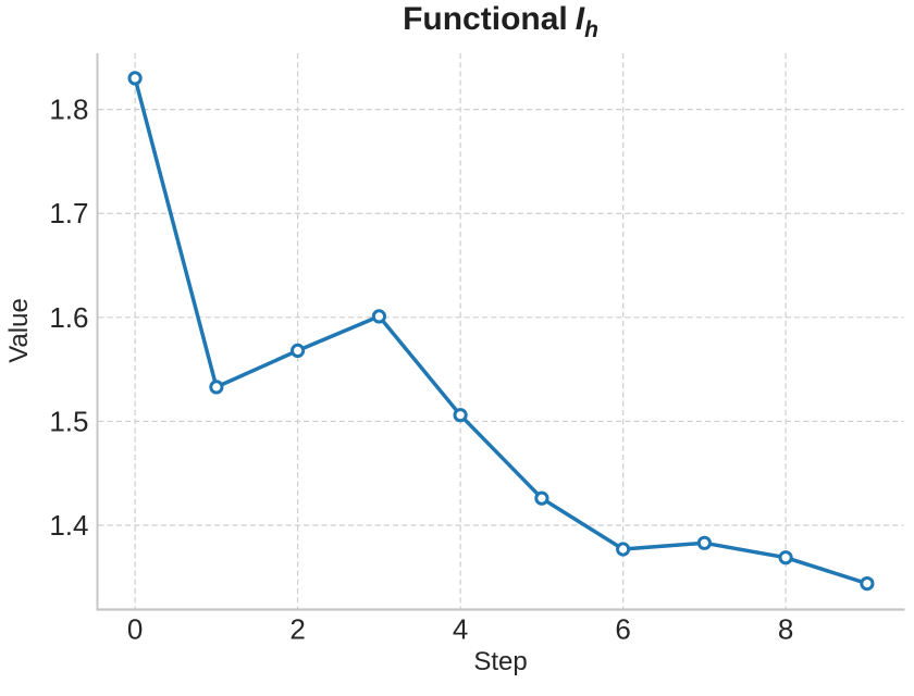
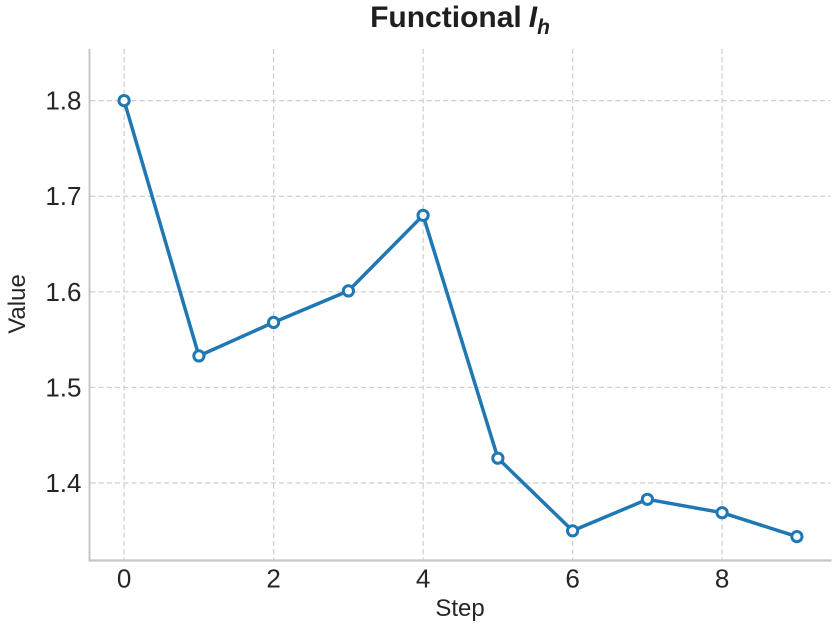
0: 1.83 -> 1.80
4: 1.51 -> 1.68
6: 1.38 -> 1.35
